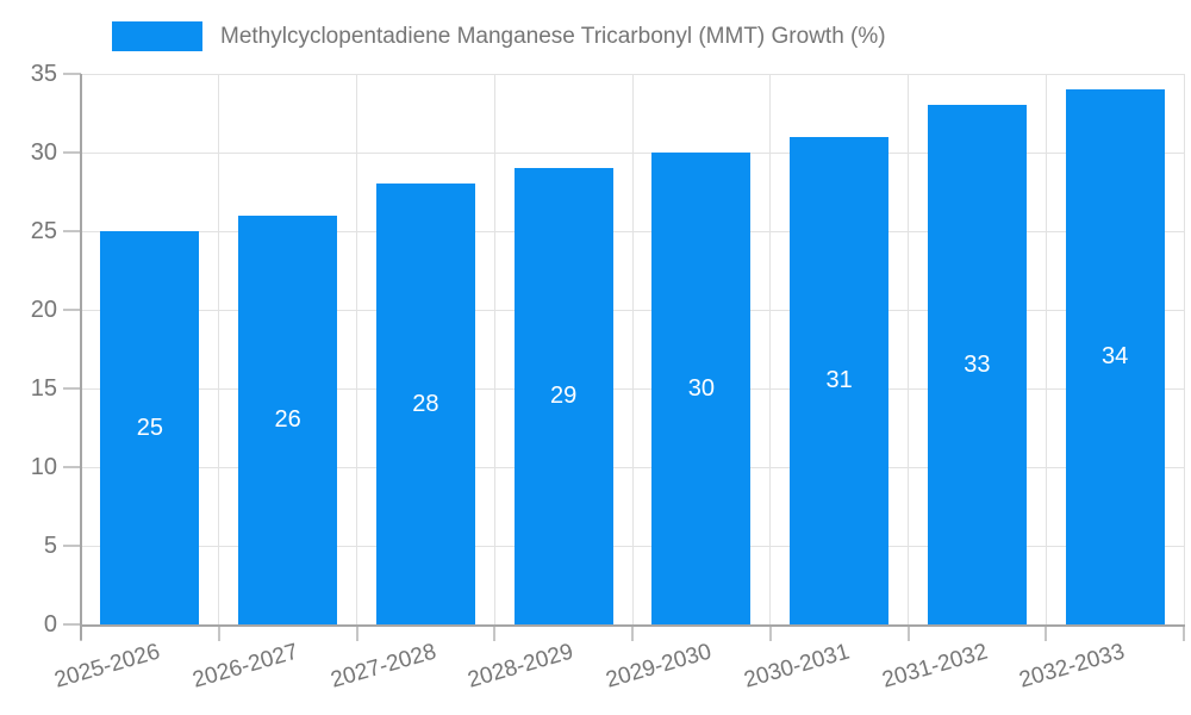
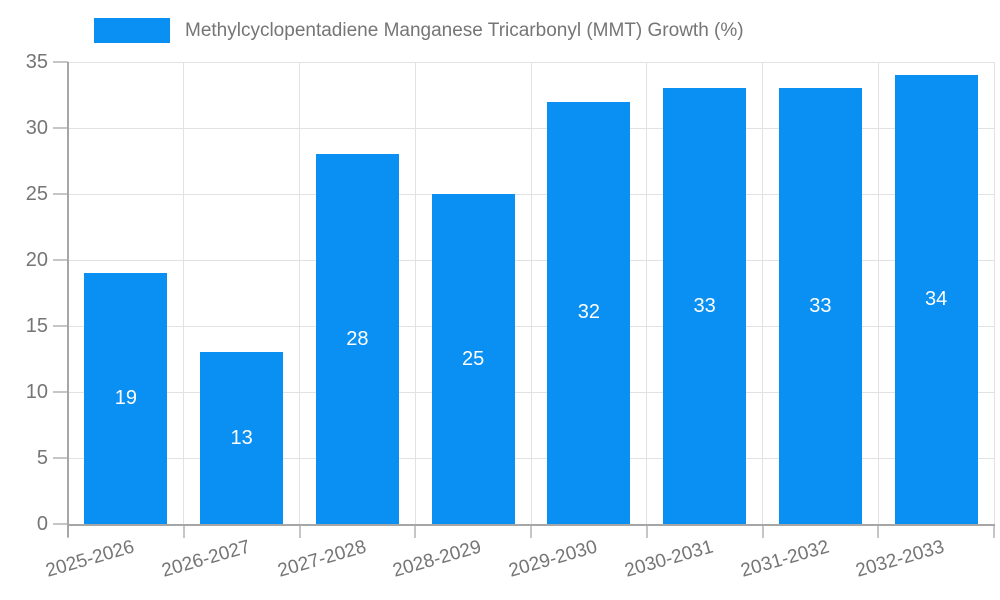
2025-2026: 25 -> 19
2026-2027: 26 -> 13
2028-2029: 29 -> 25
2029-2030: 30 -> 32
2030-2031: 31 -> 33
